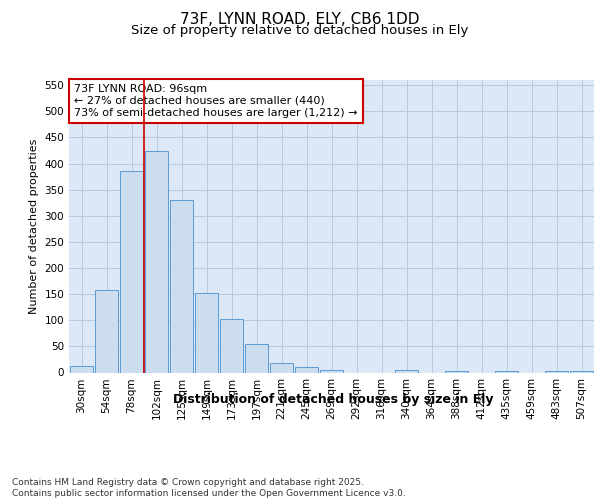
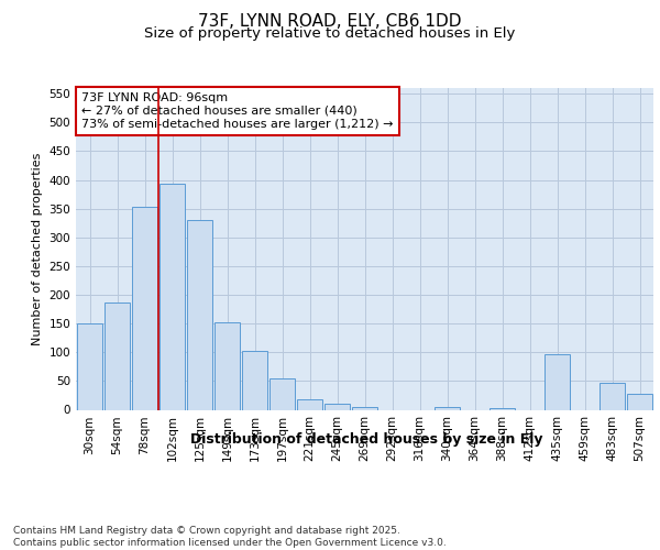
30sqm: 13 -> 150
54sqm: 157 -> 186
78sqm: 385 -> 354
102sqm: 425 -> 394
435sqm: 3 -> 96
483sqm: 2 -> 46
507sqm: 3 -> 28
